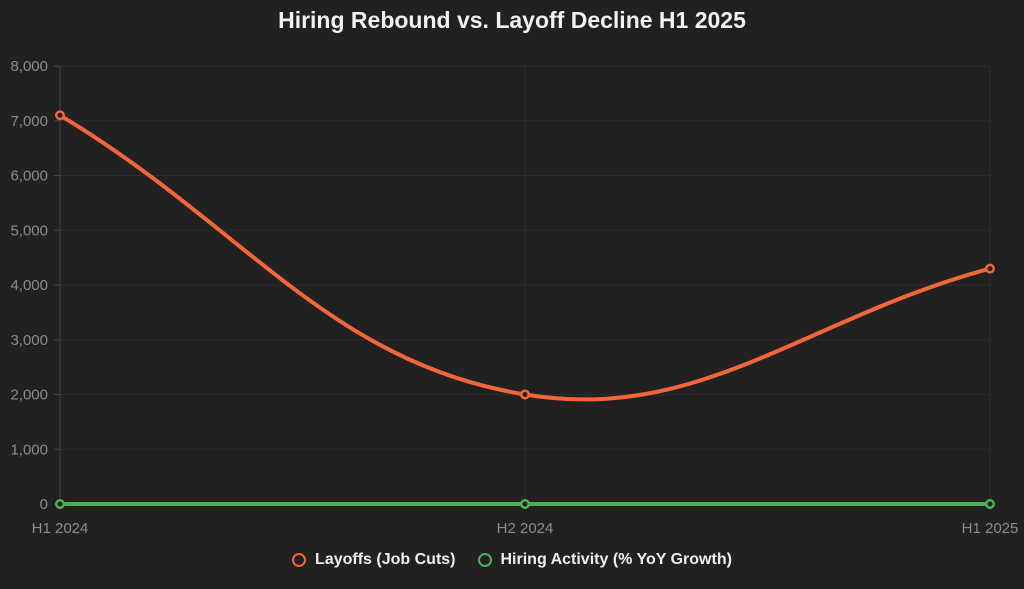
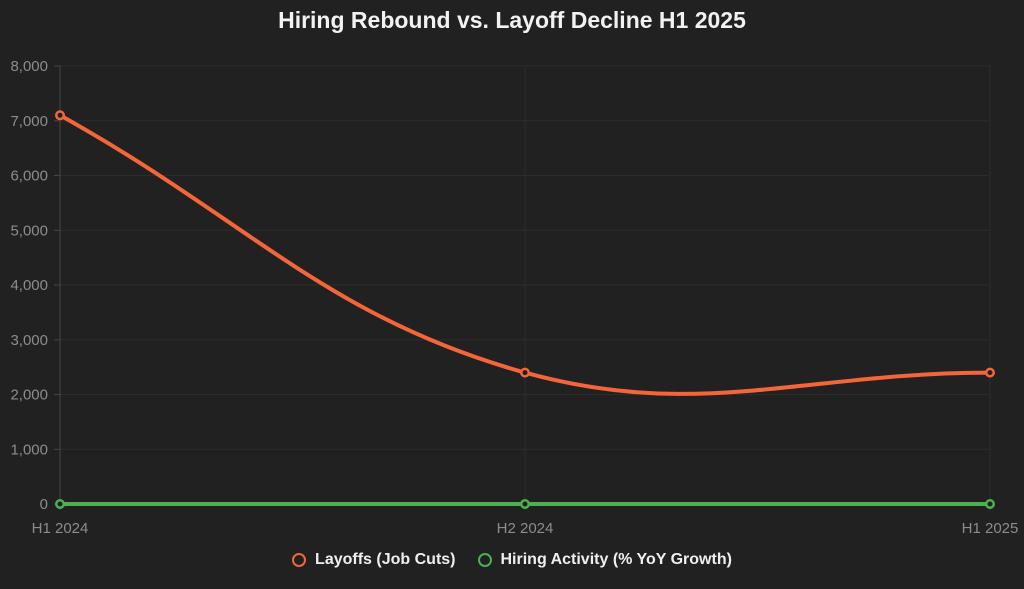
Layoffs (Job Cuts)/H2 2024: 2000 -> 2400
Layoffs (Job Cuts)/H1 2025: 4300 -> 2400
